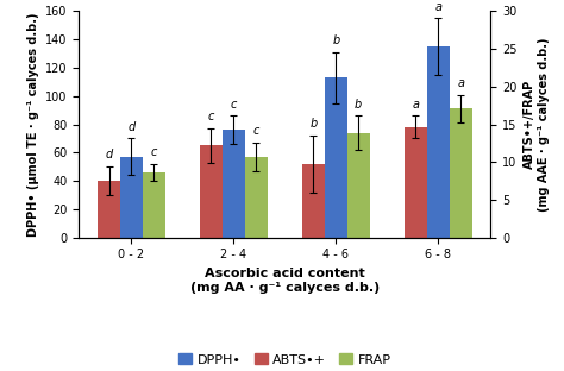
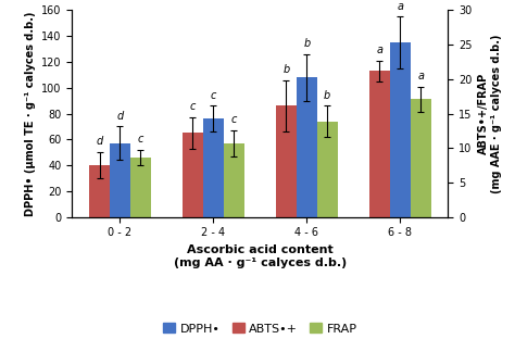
ABTS•+/4 - 6: 52 -> 86
DPPH•/4 - 6: 113 -> 108
ABTS•+/6 - 8: 78 -> 113
